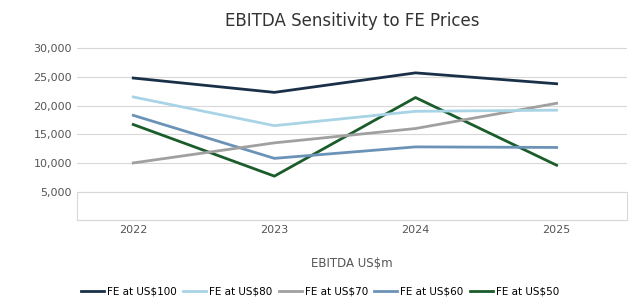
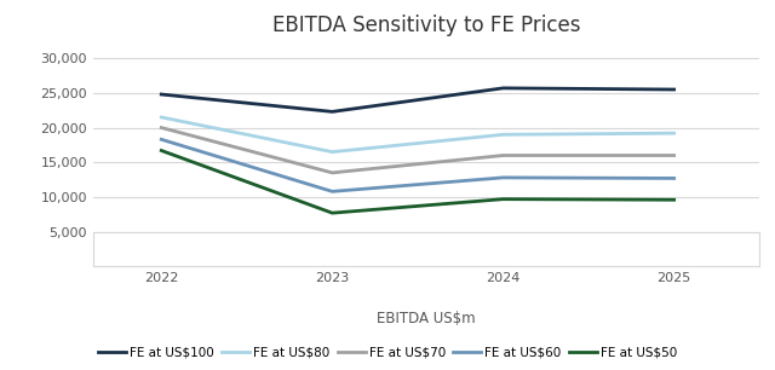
FE at US$70/2022: 10,000 -> 20,000
FE at US$50/2024: 21,400 -> 9,700
FE at US$100/2025: 23,800 -> 25,500
FE at US$70/2025: 20,400 -> 16,000
